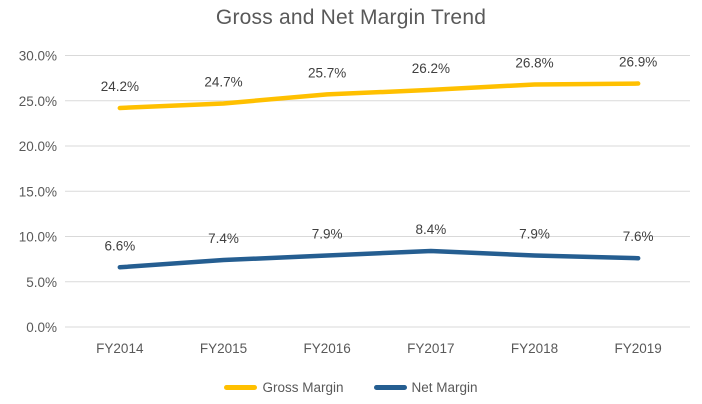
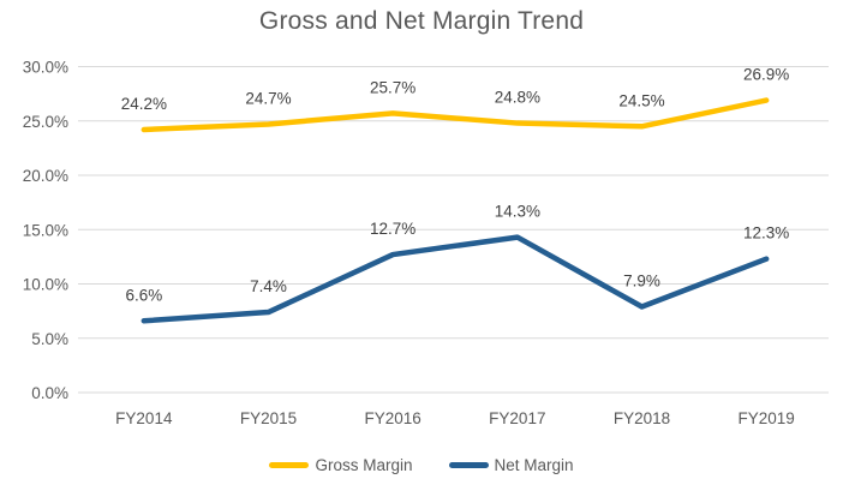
Net Margin/FY2016: 7.9% -> 12.7%
Gross Margin/FY2017: 26.2% -> 24.8%
Net Margin/FY2017: 8.4% -> 14.3%
Gross Margin/FY2018: 26.8% -> 24.5%
Net Margin/FY2019: 7.6% -> 12.3%
